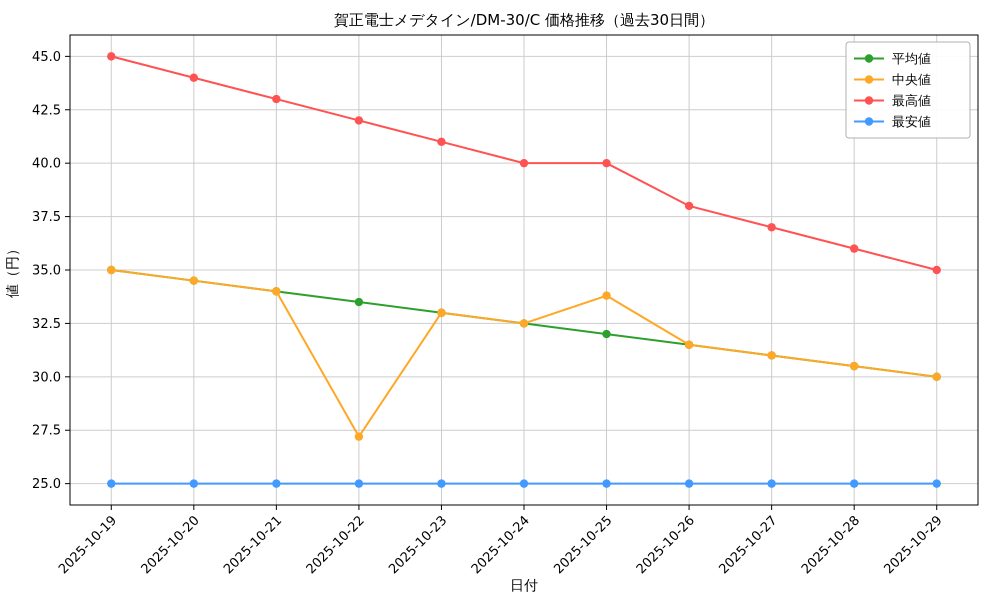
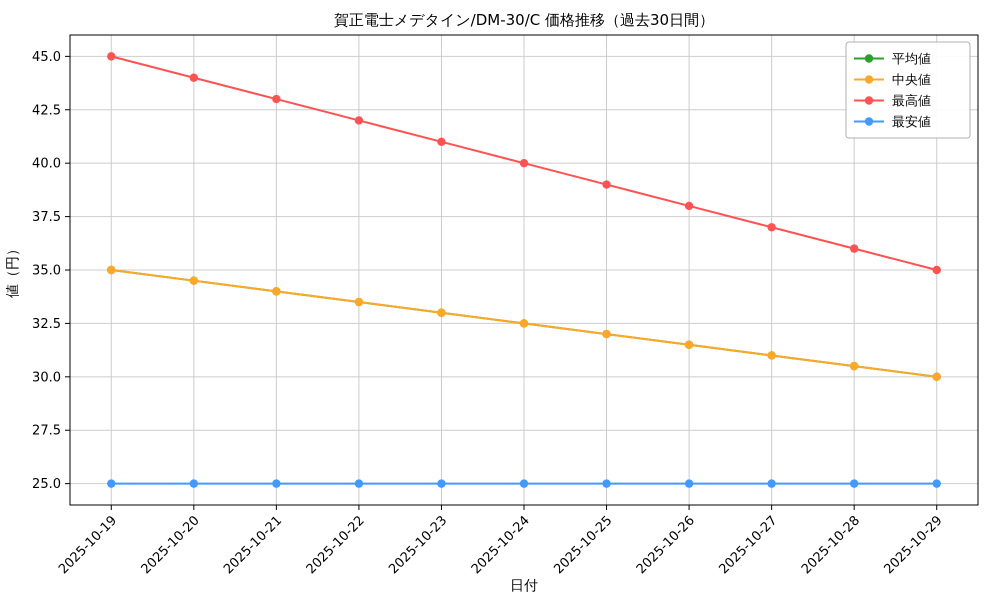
中央値/2025-10-22: 27.2 -> 33.5
中央値/2025-10-25: 33.8 -> 32.0
最高値/2025-10-25: 40 -> 39
